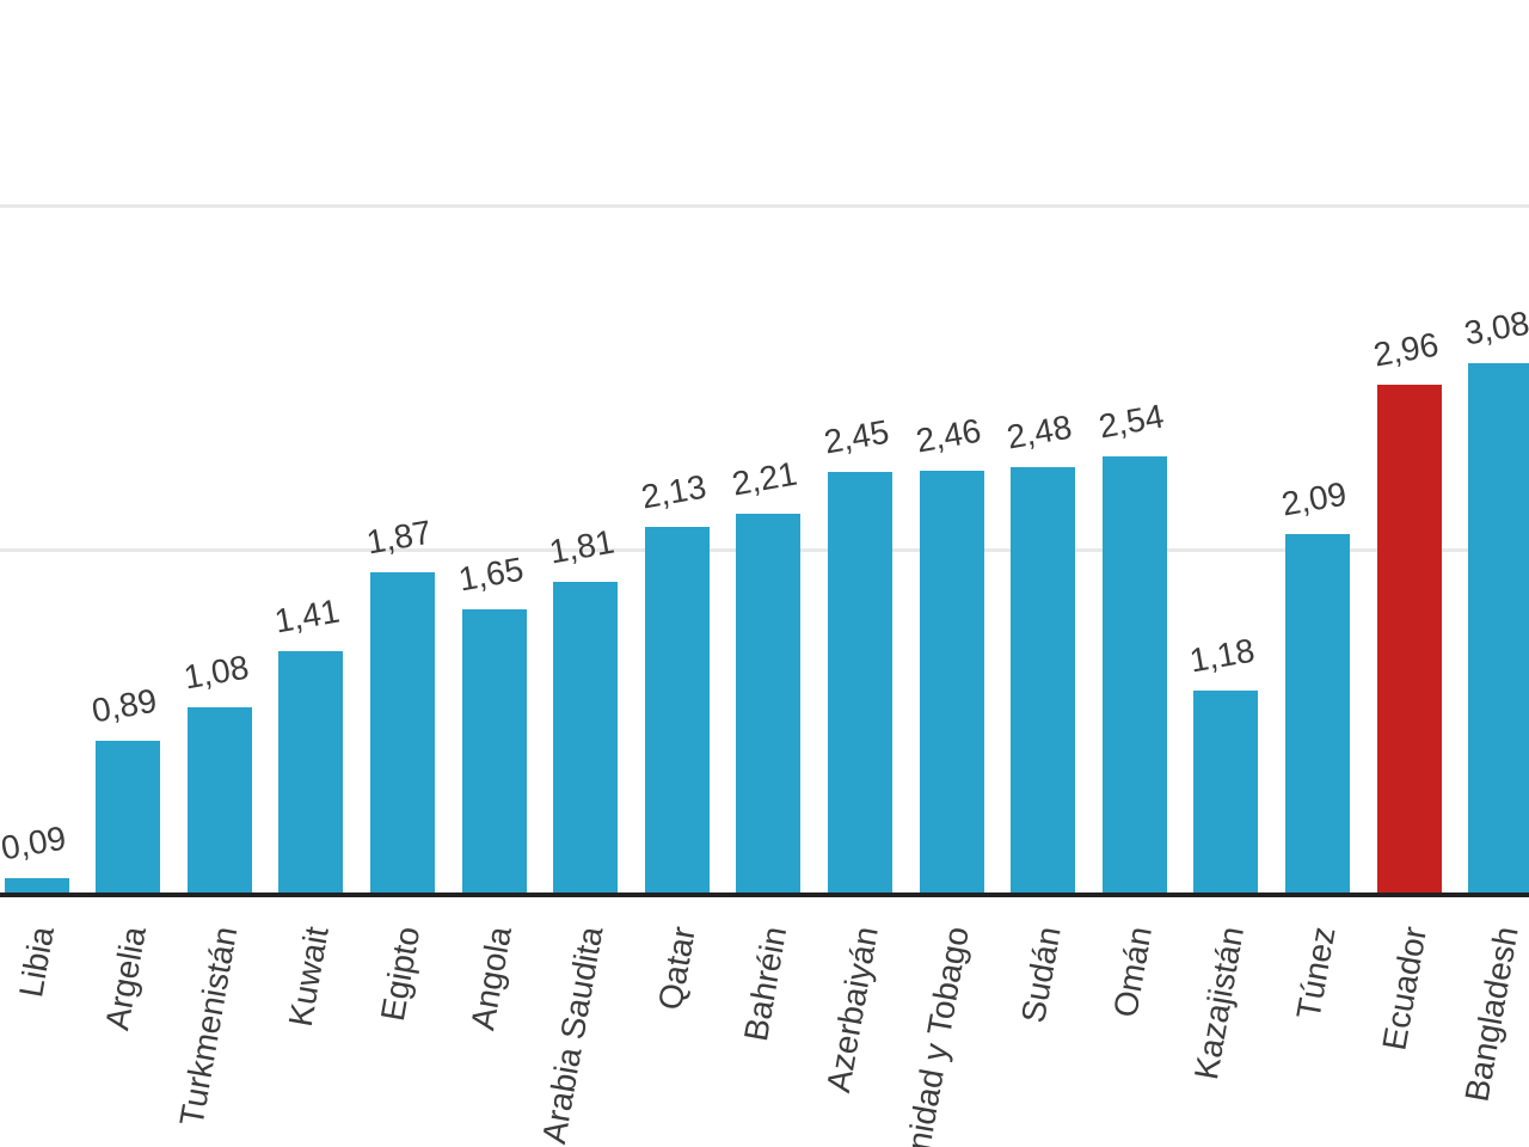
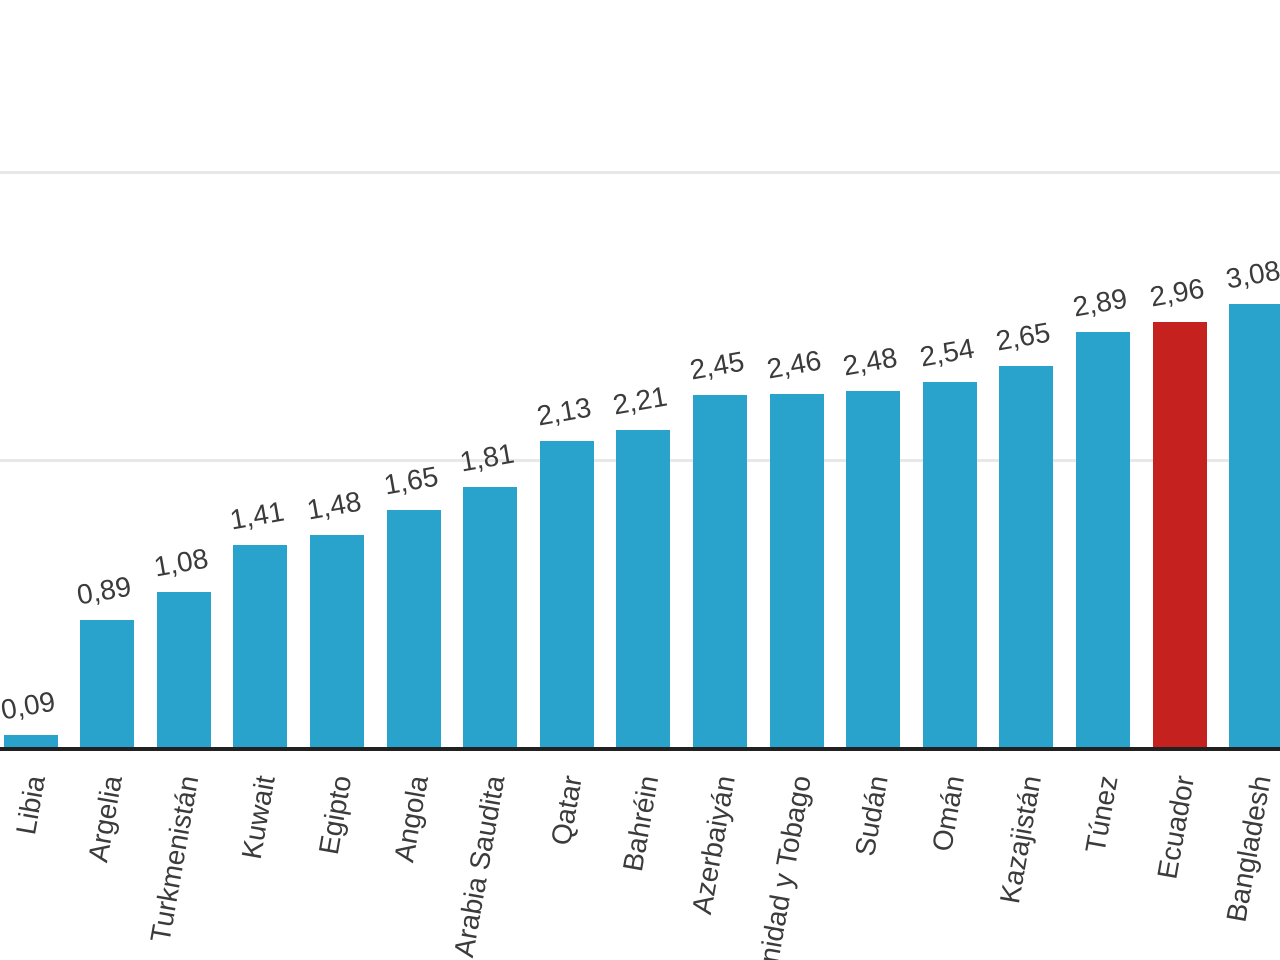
Egipto: 1,87 -> 1,48
Kazajistán: 1,18 -> 2,65
Túnez: 2,09 -> 2,89
